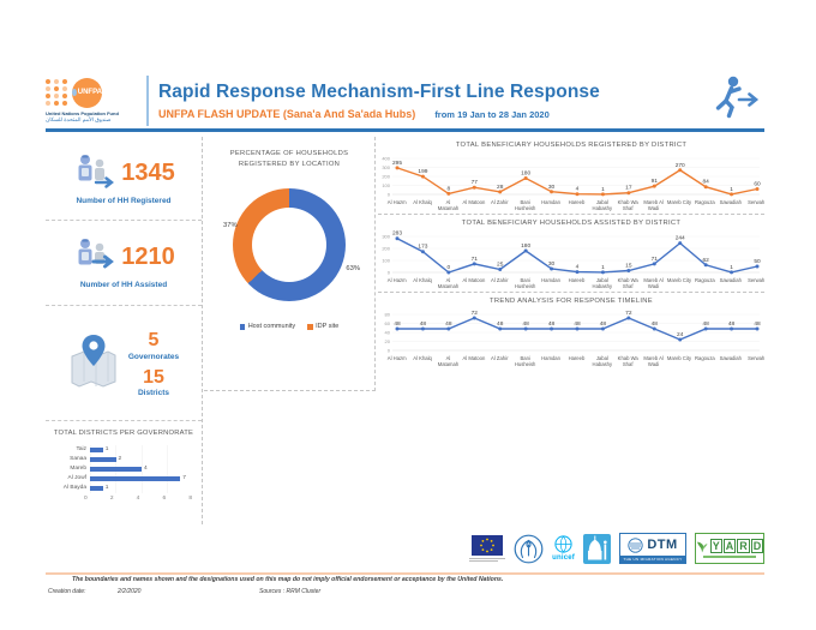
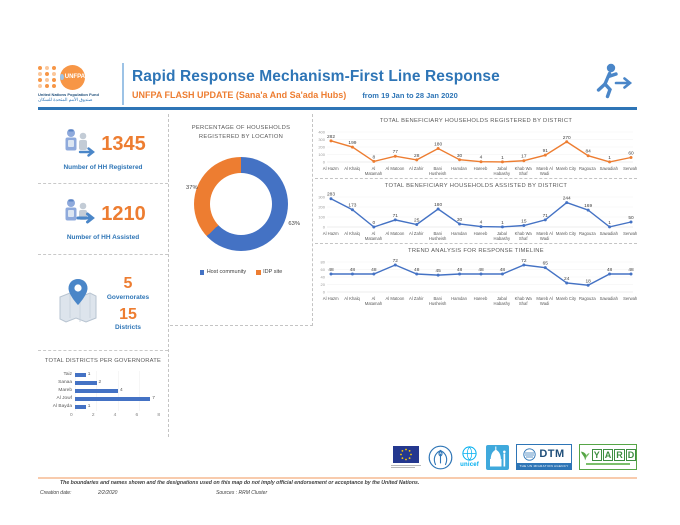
TOTAL BENEFICIARY HOUSEHOLDS REGISTERED BY DISTRICT/Al Hazm: 295 -> 282
TOTAL BENEFICIARY HOUSEHOLDS ASSISTED BY DISTRICT/Ragouza: 62 -> 169
TREND ANALYSIS FOR RESPONSE TIMELINE/Bani Husheish: 48 -> 45
TREND ANALYSIS FOR RESPONSE TIMELINE/Mareb Al Wadi: 48 -> 65
TREND ANALYSIS FOR RESPONSE TIMELINE/Ragouza: 48 -> 18
